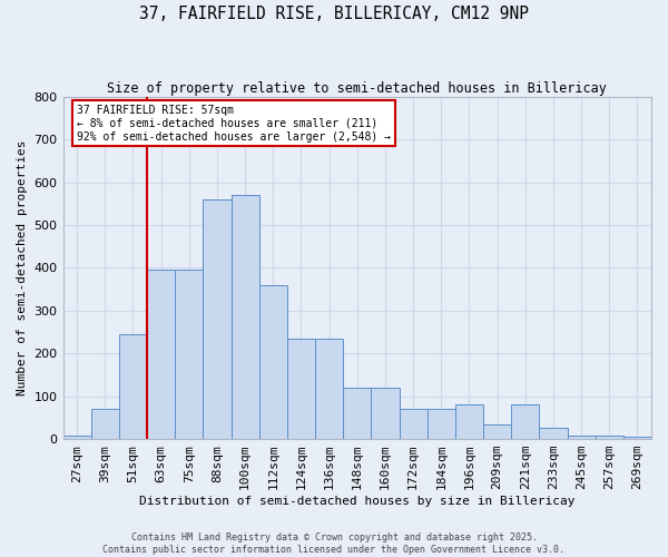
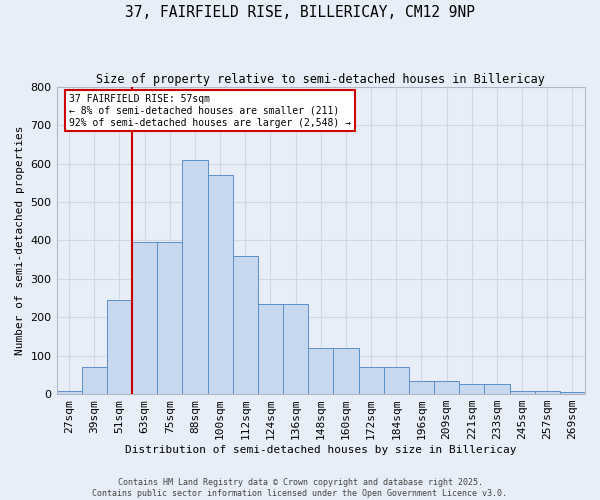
88sqm: 560 -> 610
196sqm: 80 -> 35
221sqm: 80 -> 25
